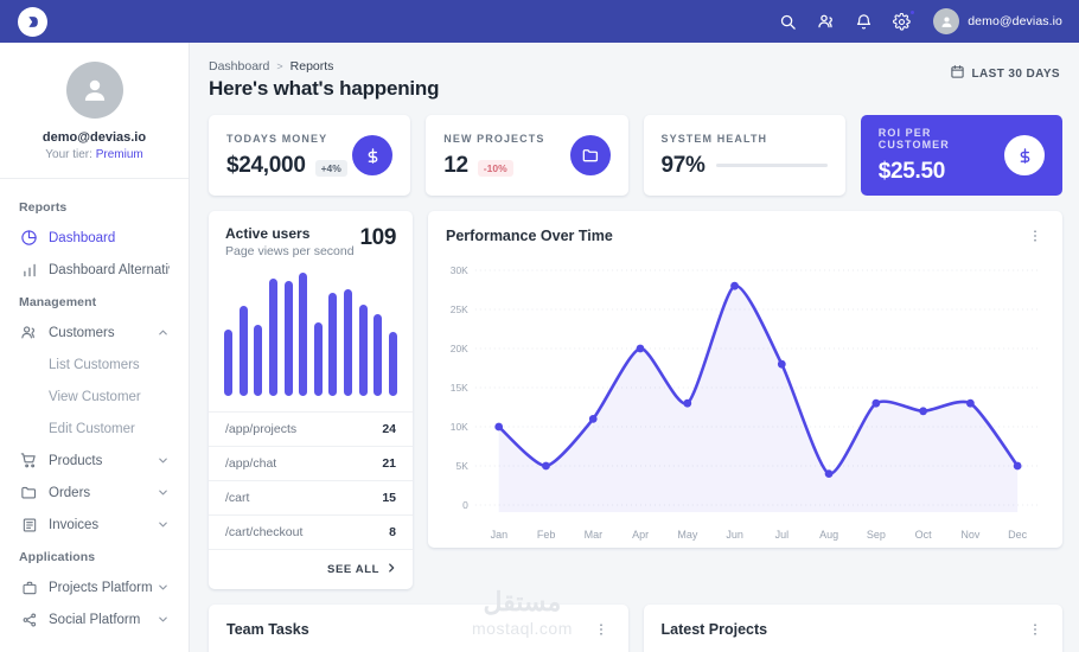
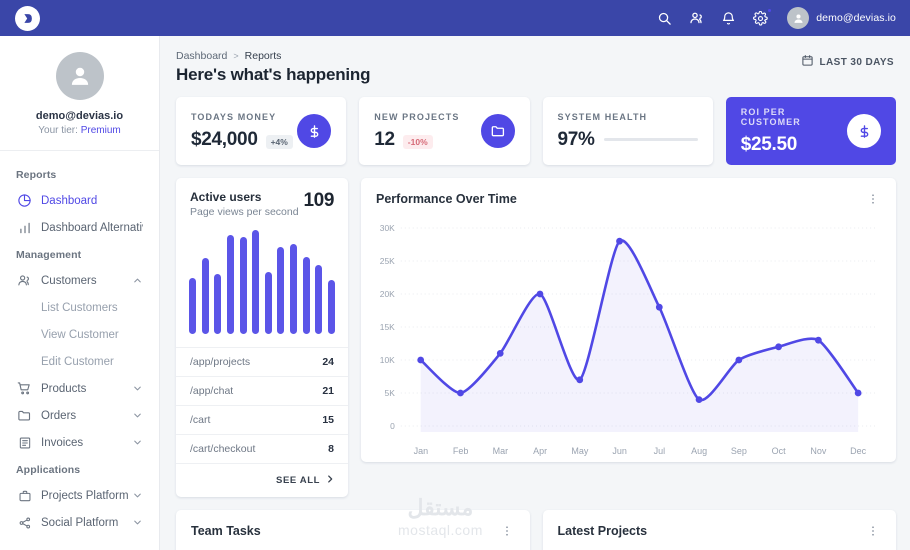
May: 13K -> 7K
Sep: 13K -> 10K
